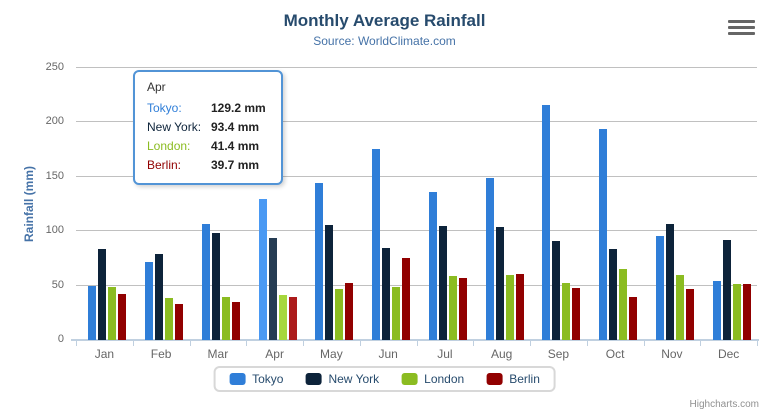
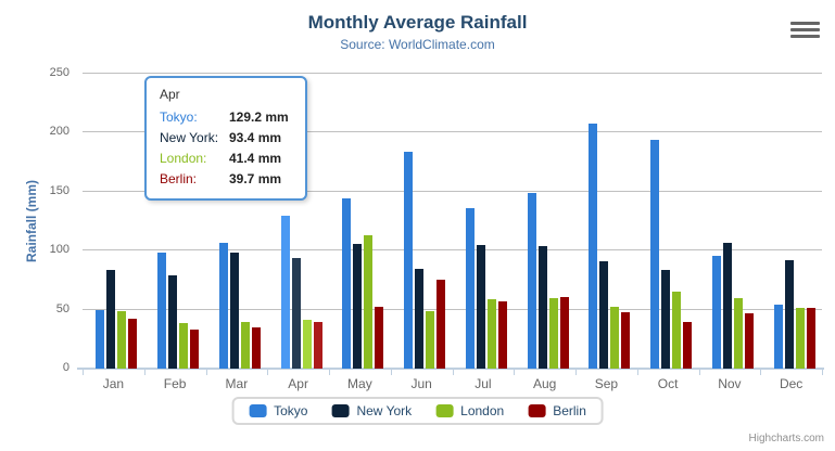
Tokyo/Feb: 72 -> 98
London/May: 47 -> 113
Tokyo/Jun: 176 -> 184
Tokyo/Sep: 216 -> 208
